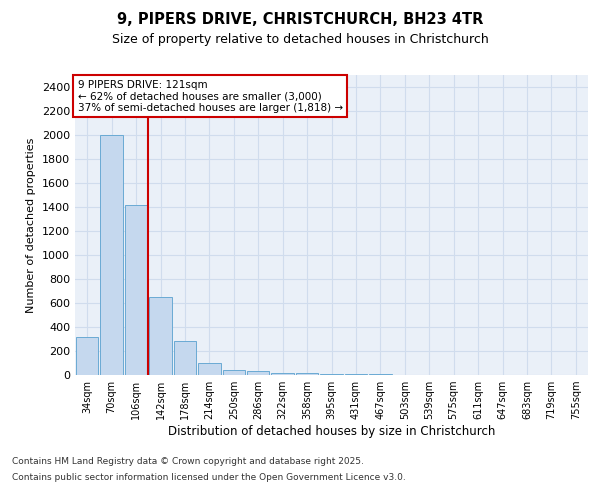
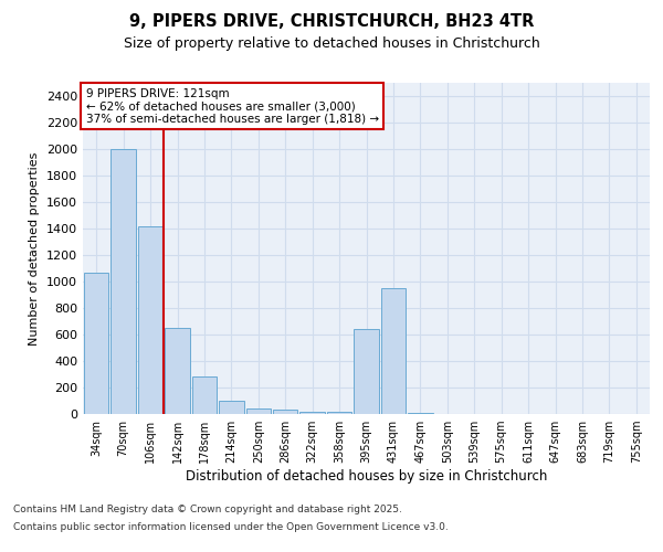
34sqm: 320 -> 1070
395sqm: 10 -> 640
431sqm: 0 -> 950
